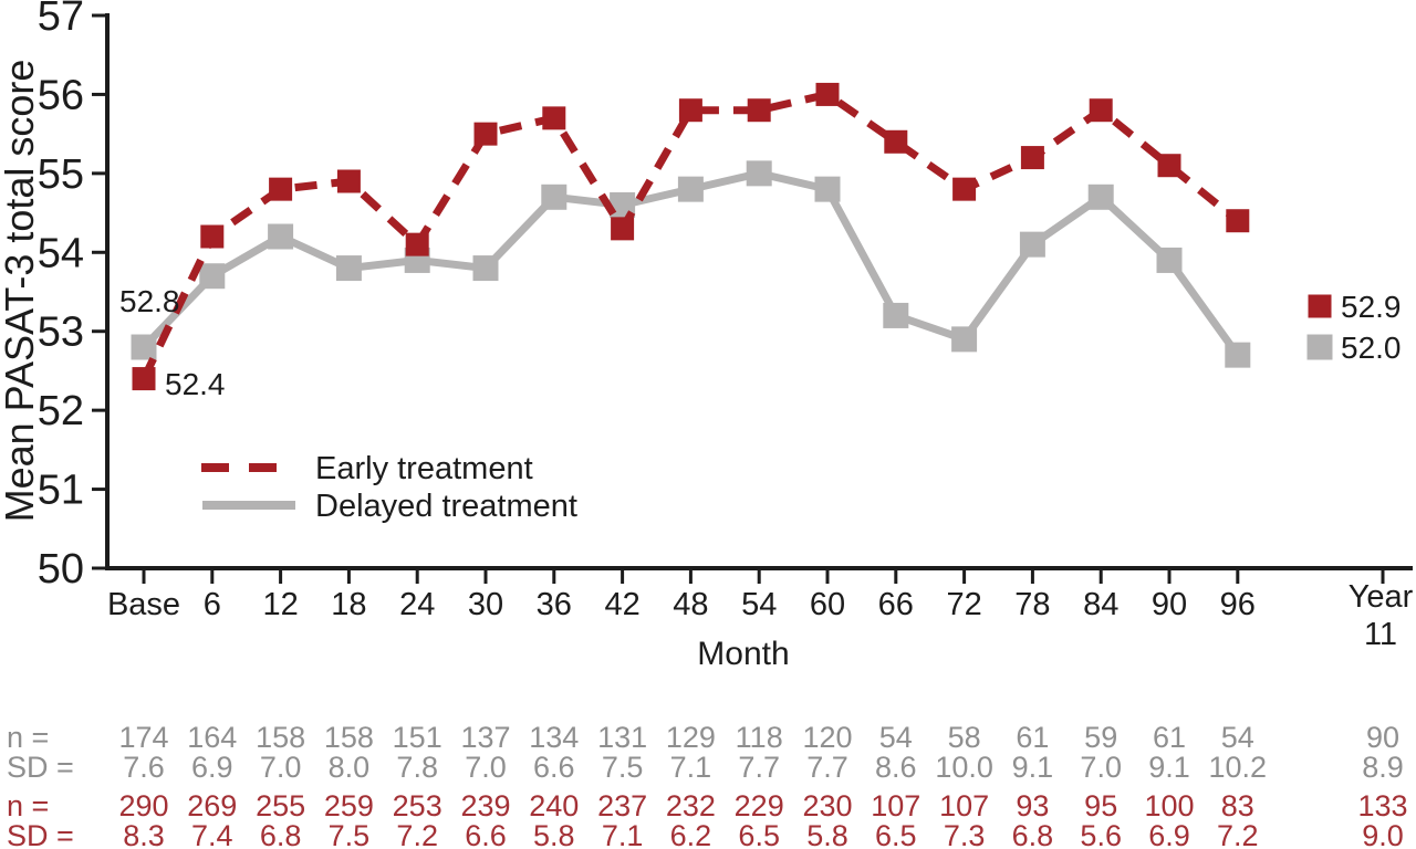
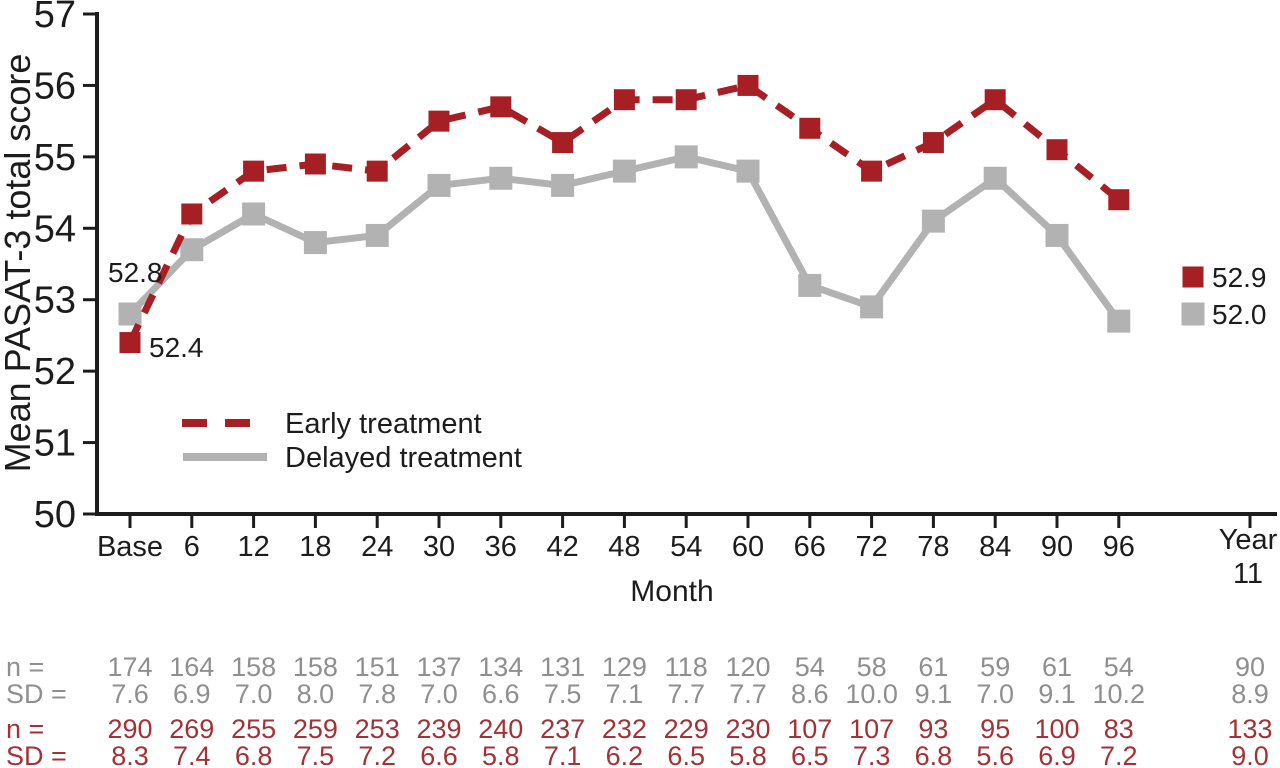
Early treatment/24: 54.1 -> 54.8
Delayed treatment/30: 53.8 -> 54.6
Early treatment/42: 54.3 -> 55.2
